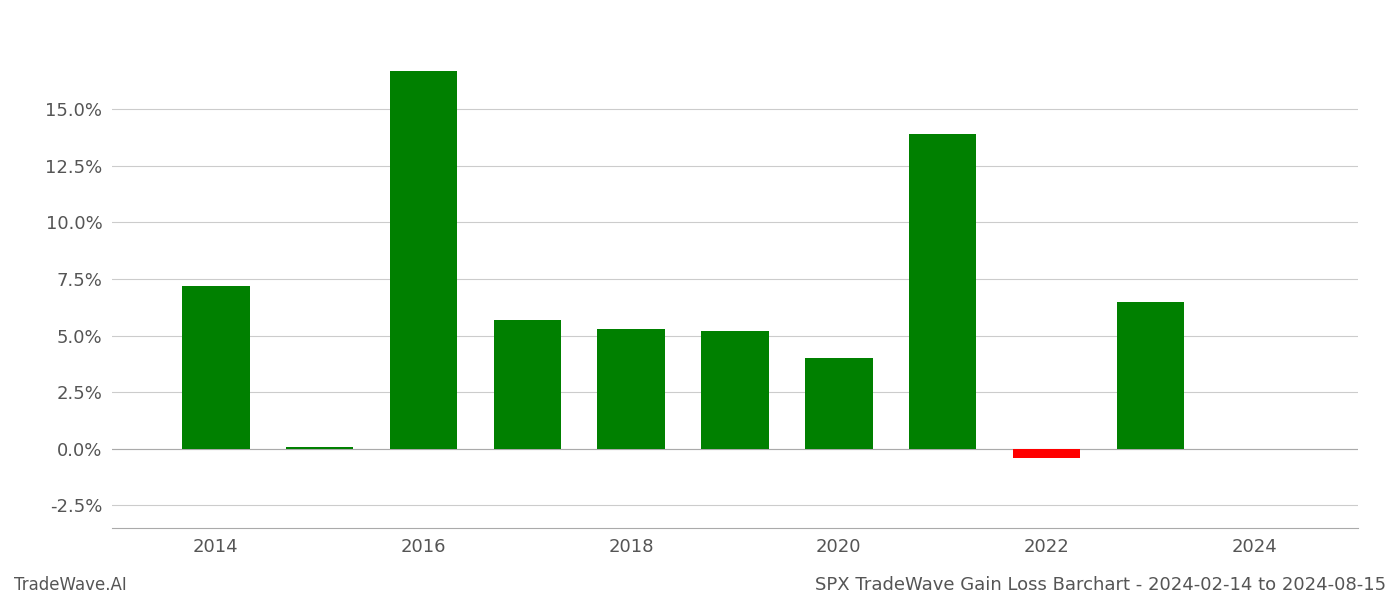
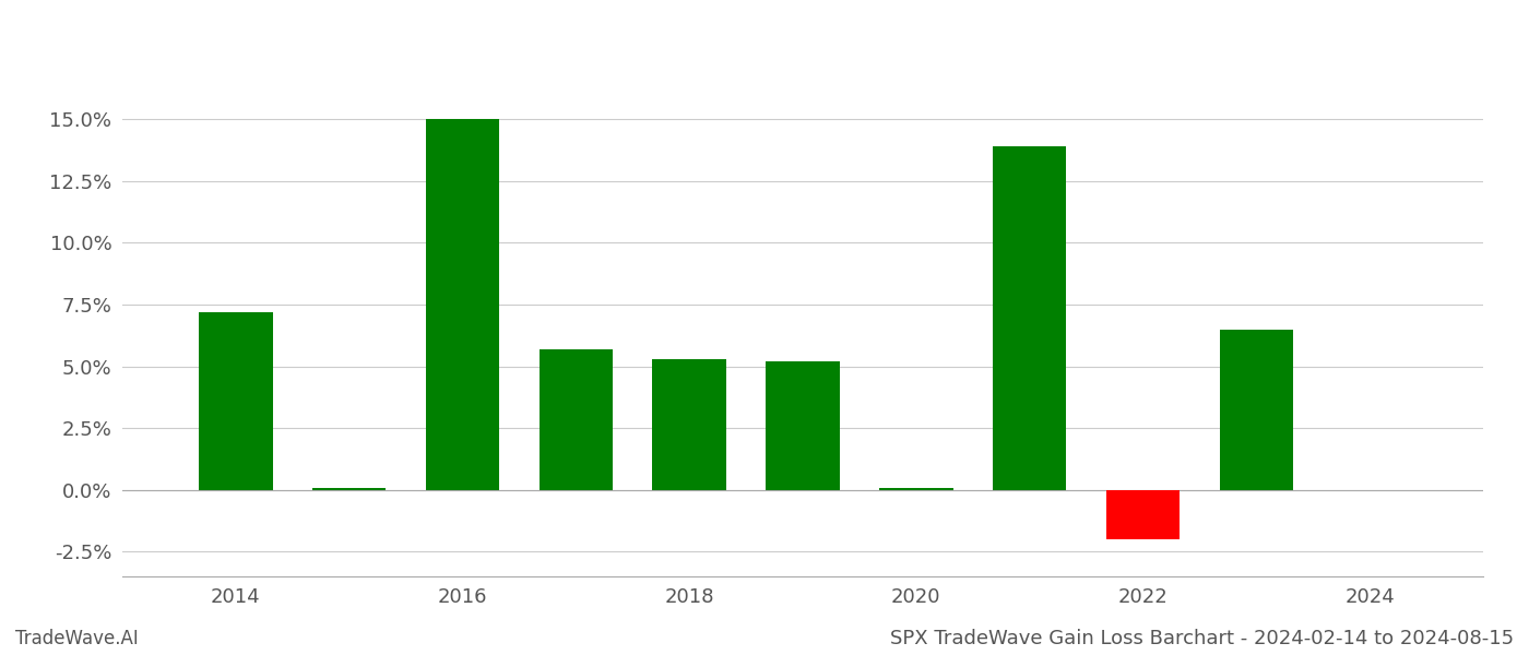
2016: 16.7% -> 15.0%
2020: 4.0% -> 0.1%
2022: -0.4% -> -2.0%
